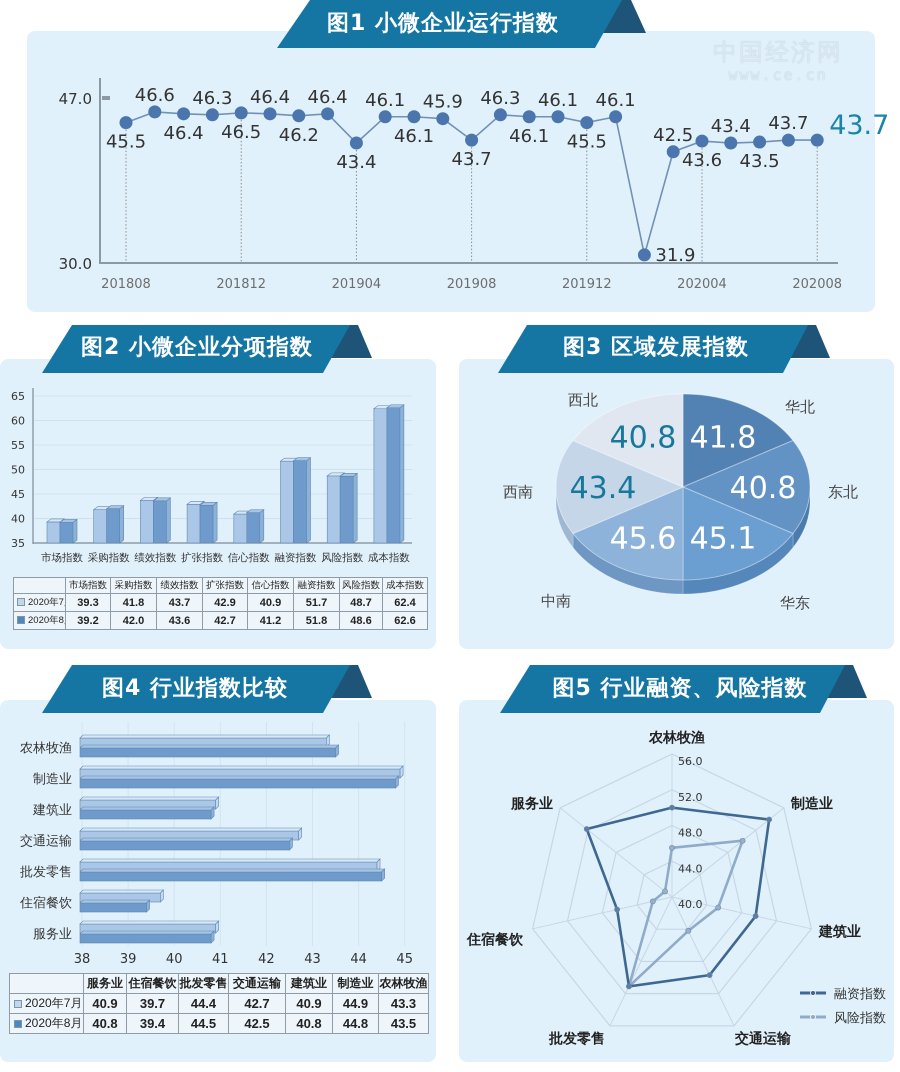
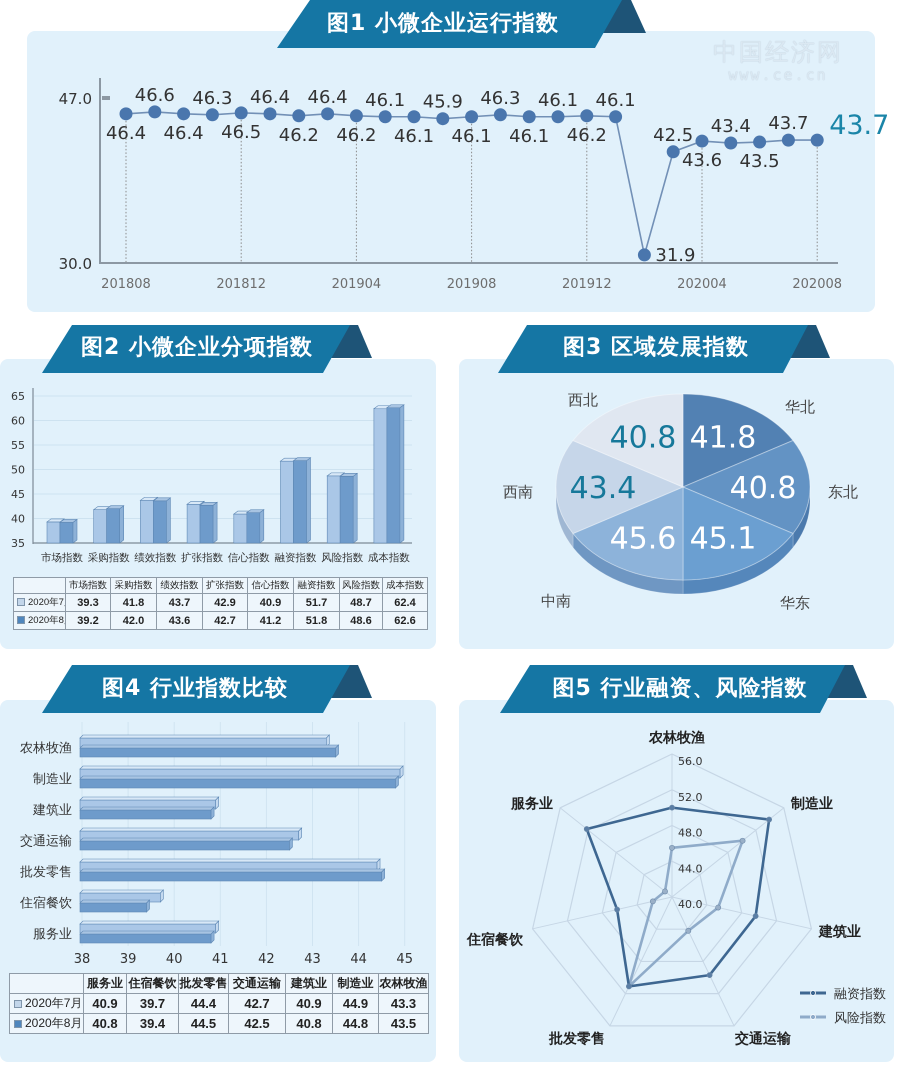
图1 小微企业运行指数/201808: 45.5 -> 46.4
图1 小微企业运行指数/201904: 43.4 -> 46.2
图1 小微企业运行指数/201908: 43.7 -> 46.1
图1 小微企业运行指数/201912: 45.5 -> 46.2
